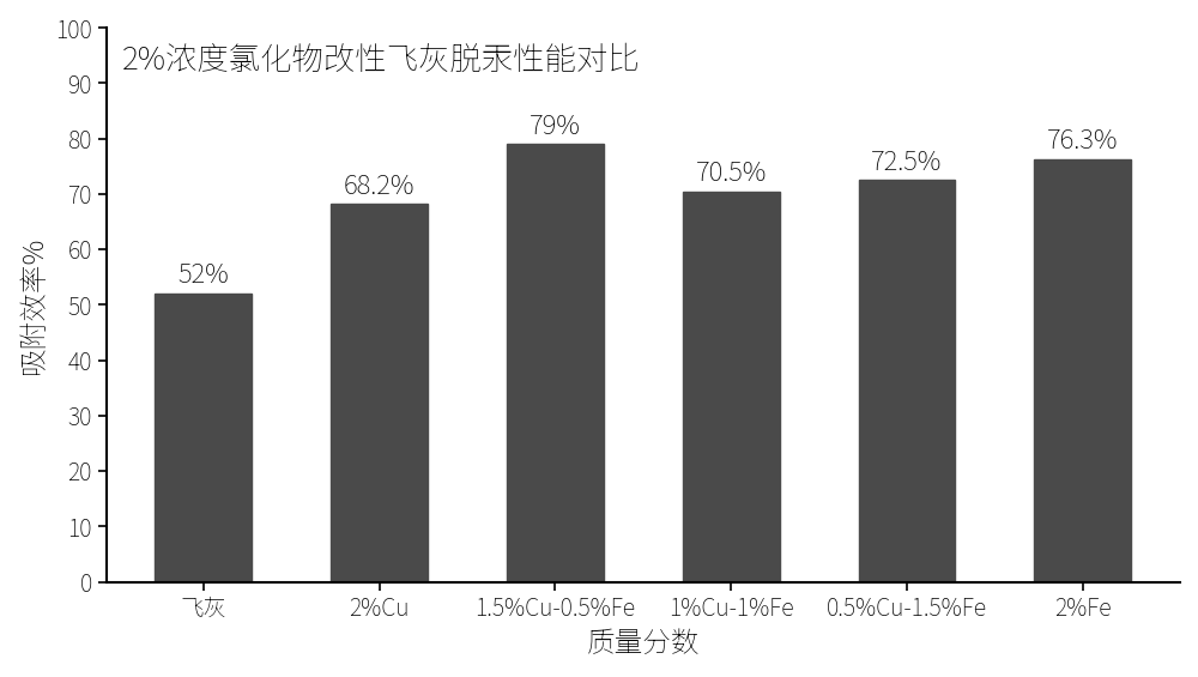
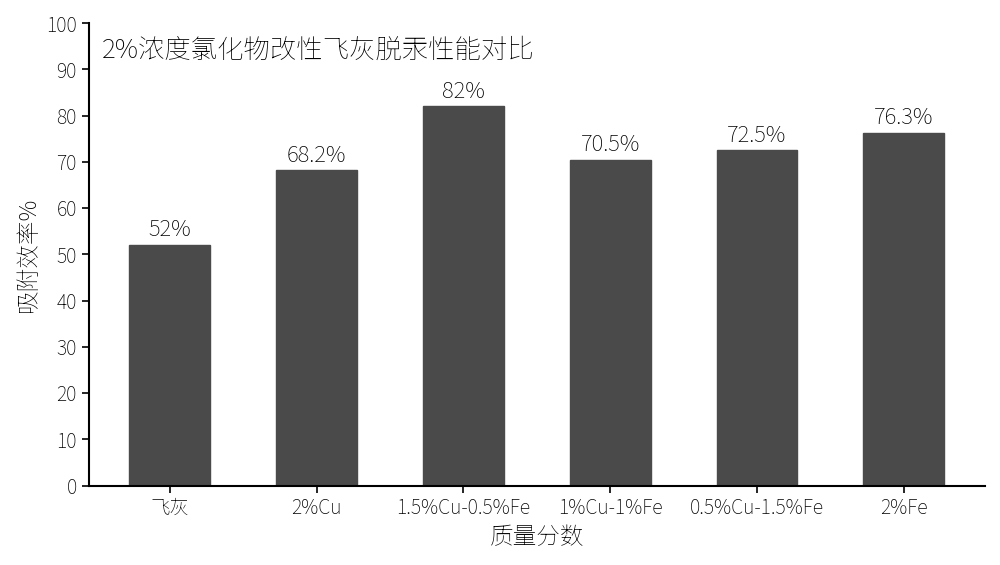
1.5%Cu-0.5%Fe: 79% -> 82%
